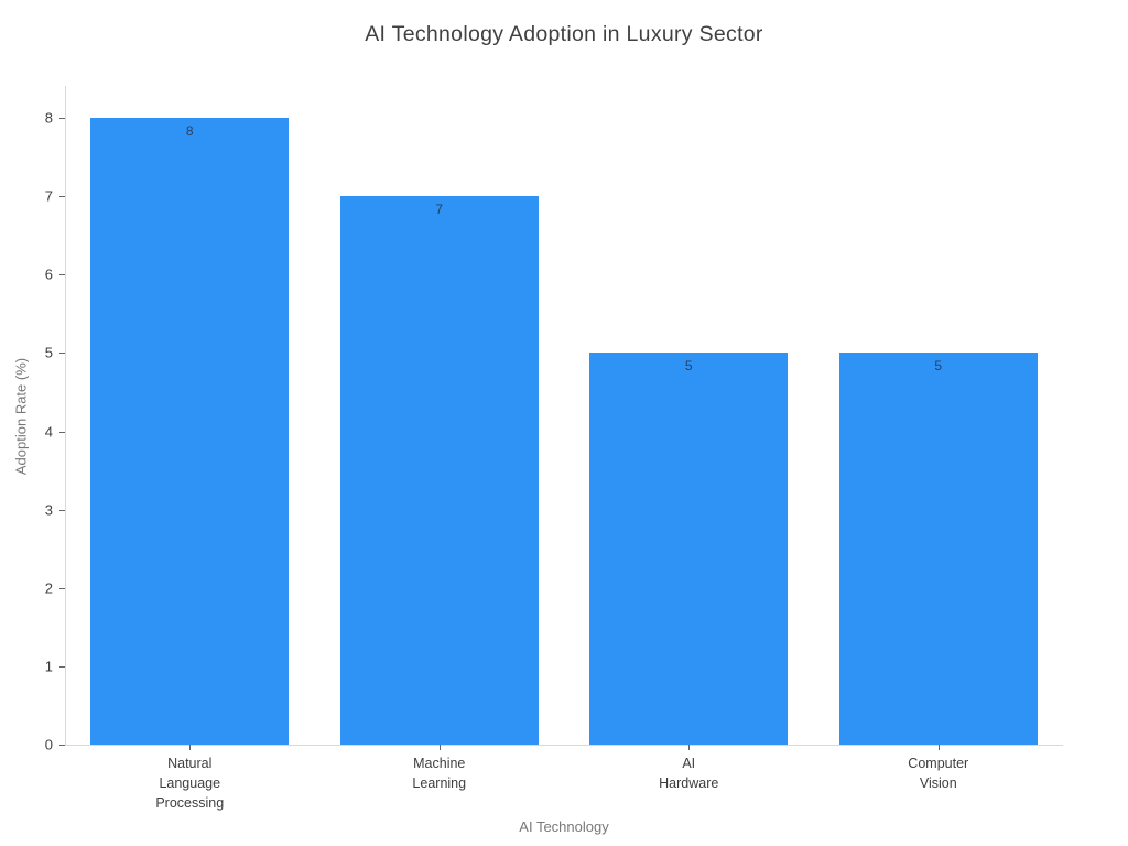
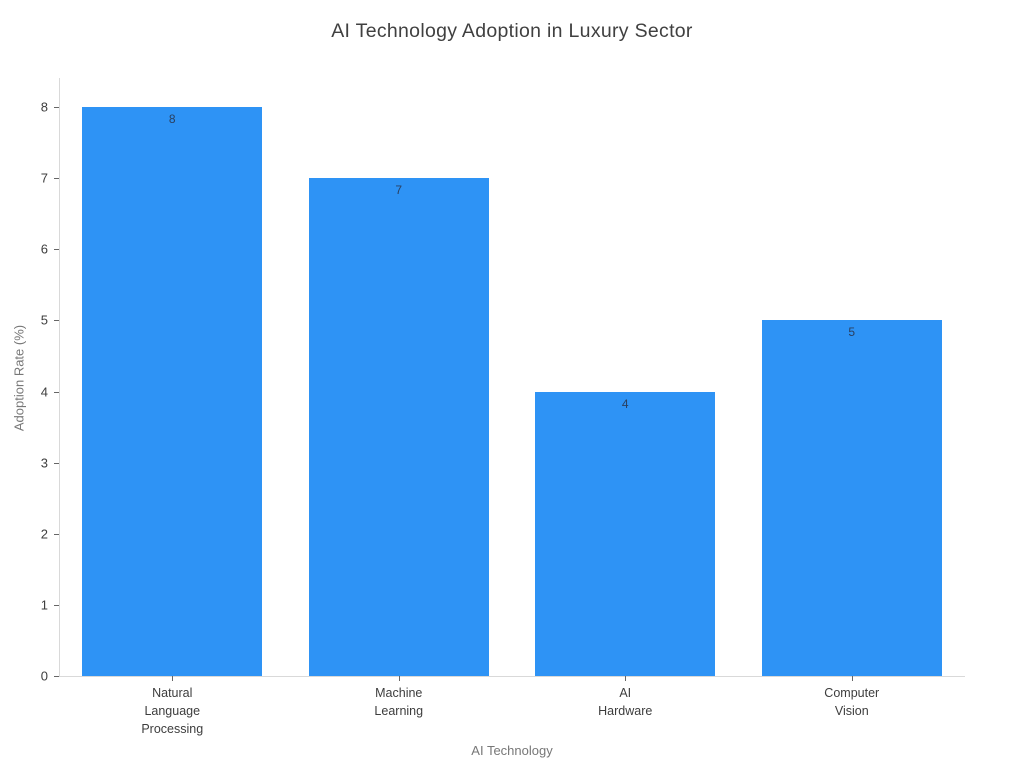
AI Hardware: 5 -> 4
